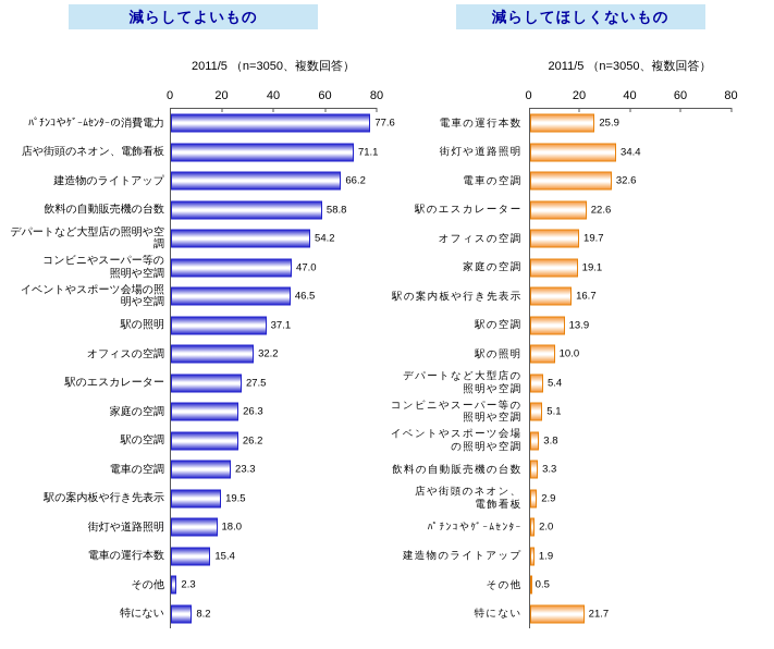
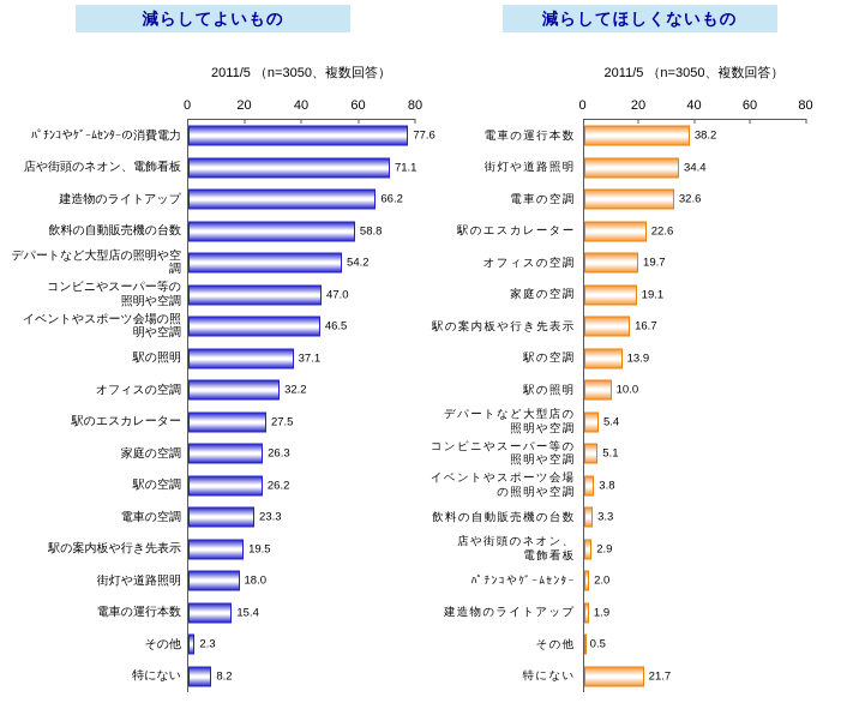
減らしてほしくないもの/電車の運行本数: 25.9 -> 38.2
